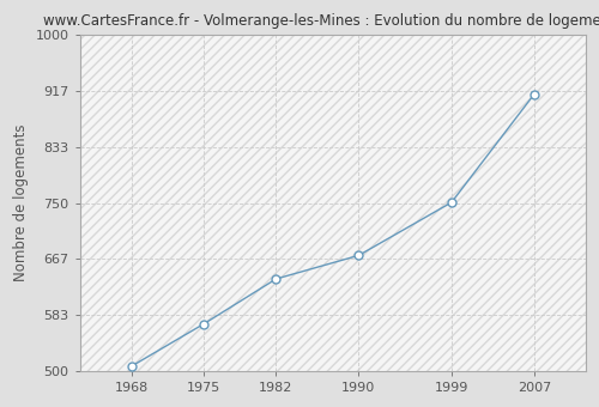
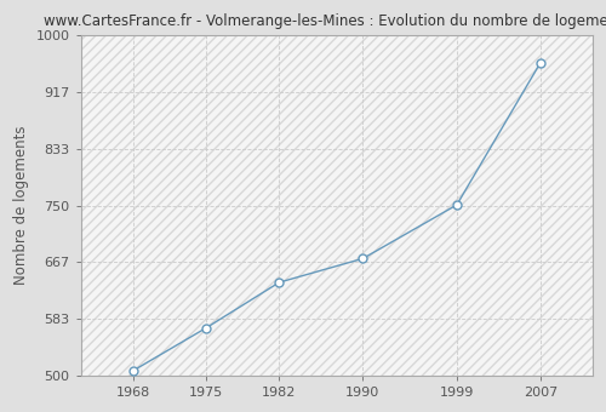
2007: 912 -> 960
